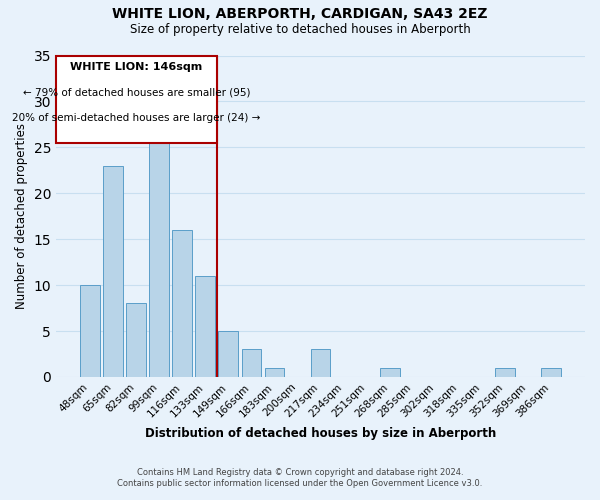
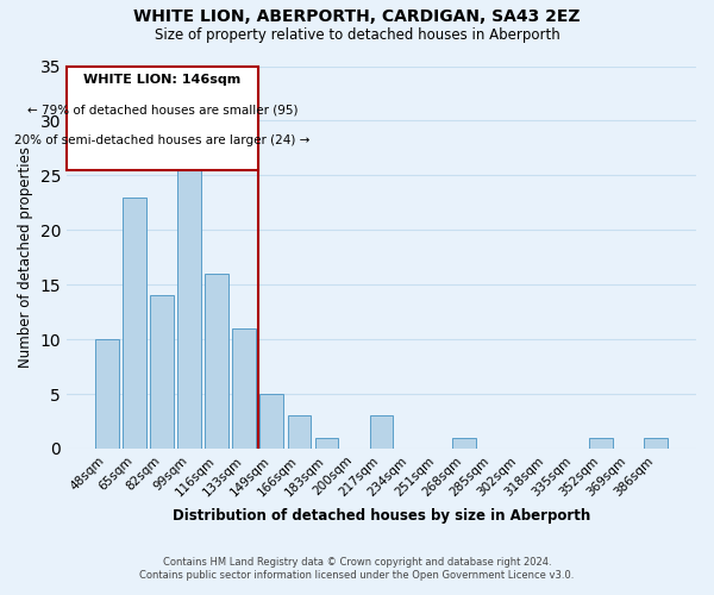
82sqm: 8 -> 14
